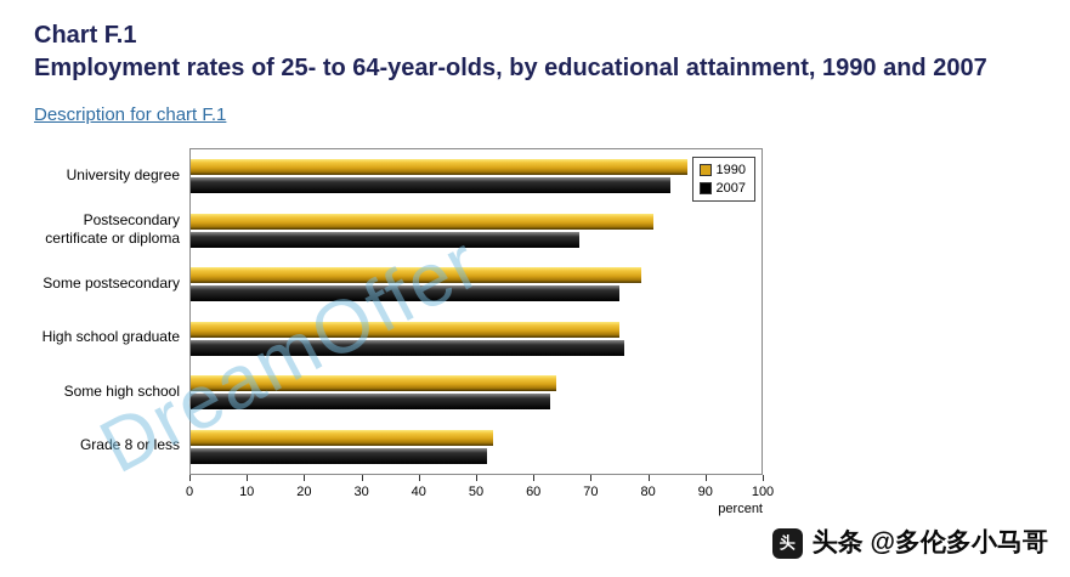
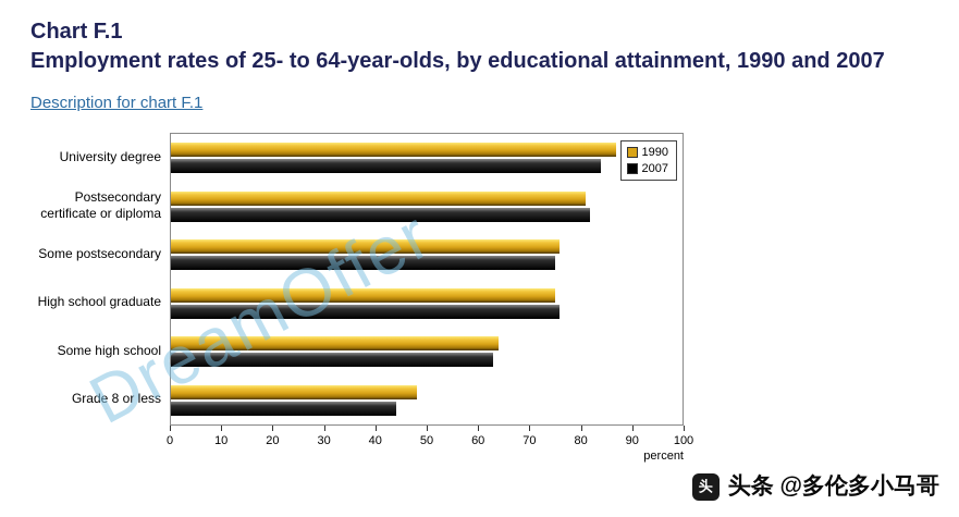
2007/Postsecondary certificate or diploma: 68 -> 82
1990/Some postsecondary: 79 -> 76
1990/Grade 8 or less: 53 -> 48
2007/Grade 8 or less: 52 -> 44
